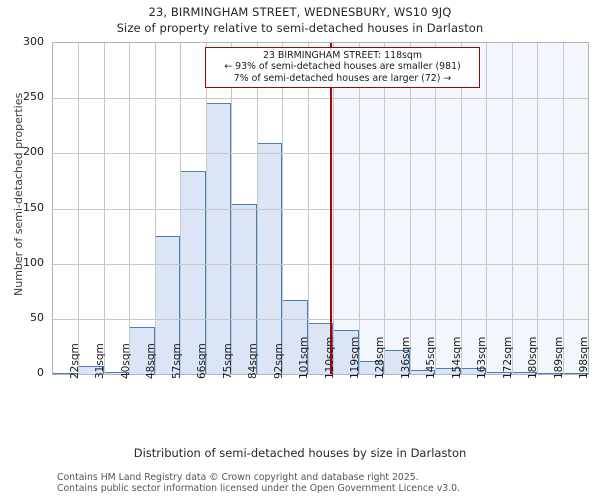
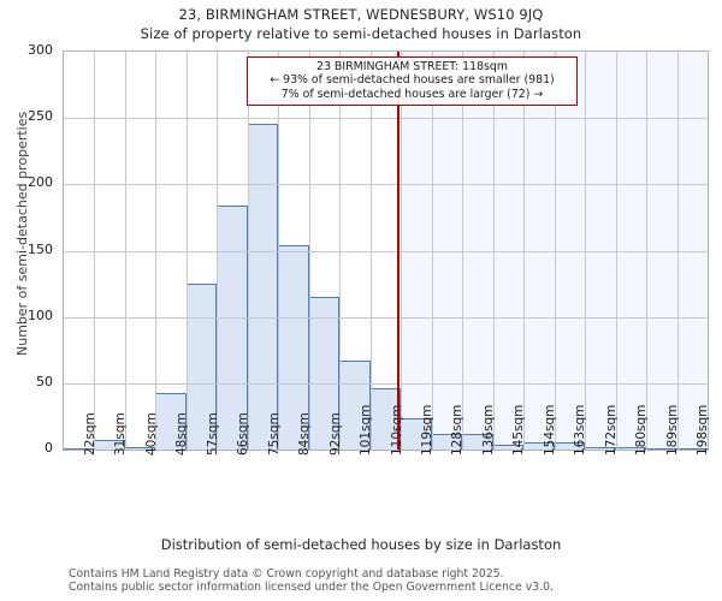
92sqm: 209 -> 115
119sqm: 40 -> 24
136sqm: 22 -> 12
